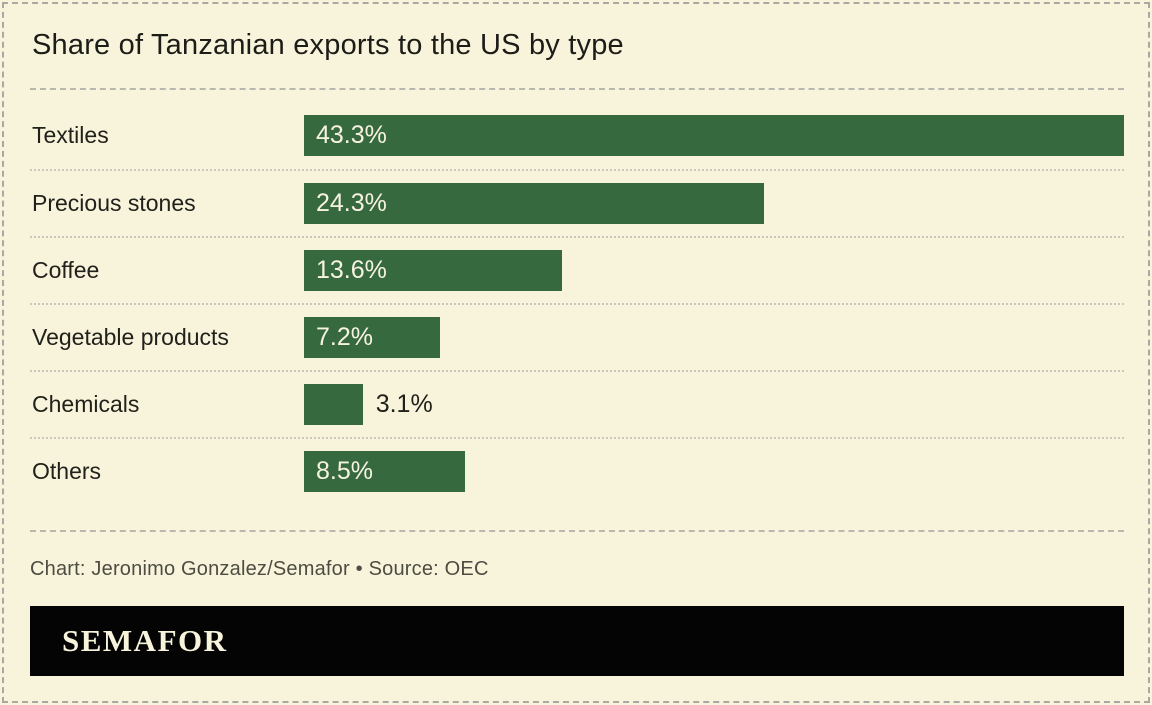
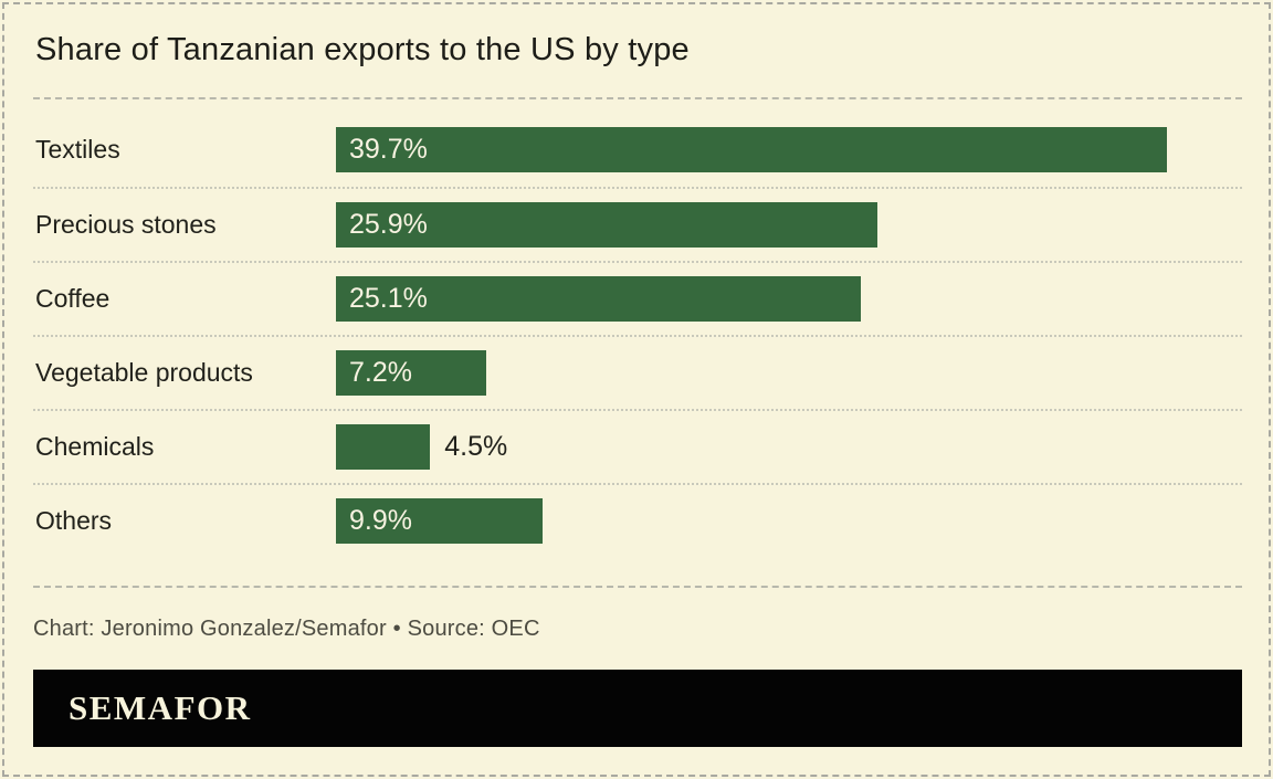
Textiles: 43.3% -> 39.7%
Precious stones: 24.3% -> 25.9%
Coffee: 13.6% -> 25.1%
Chemicals: 3.1% -> 4.5%
Others: 8.5% -> 9.9%
